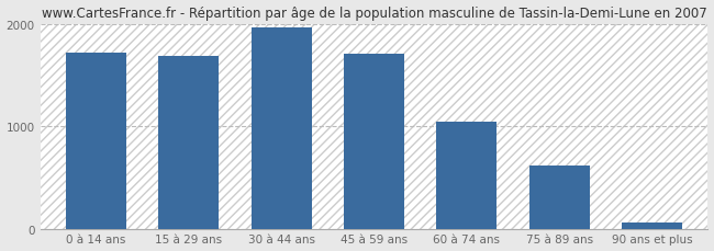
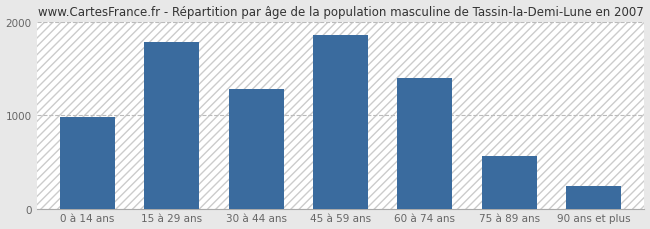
0 à 14 ans: 1720 -> 980
15 à 29 ans: 1680 -> 1780
30 à 44 ans: 1960 -> 1280
45 à 59 ans: 1710 -> 1860
60 à 74 ans: 1040 -> 1400
75 à 89 ans: 620 -> 560
90 ans et plus: 60 -> 240
